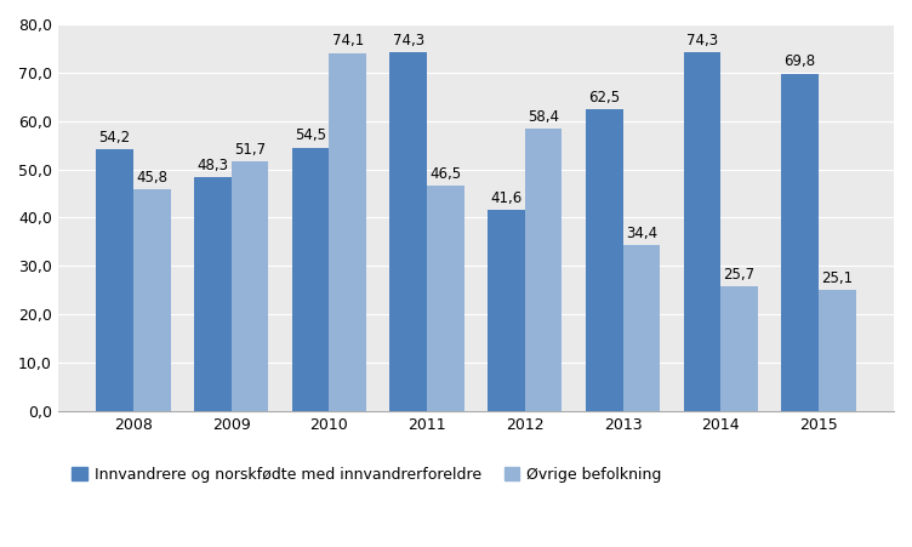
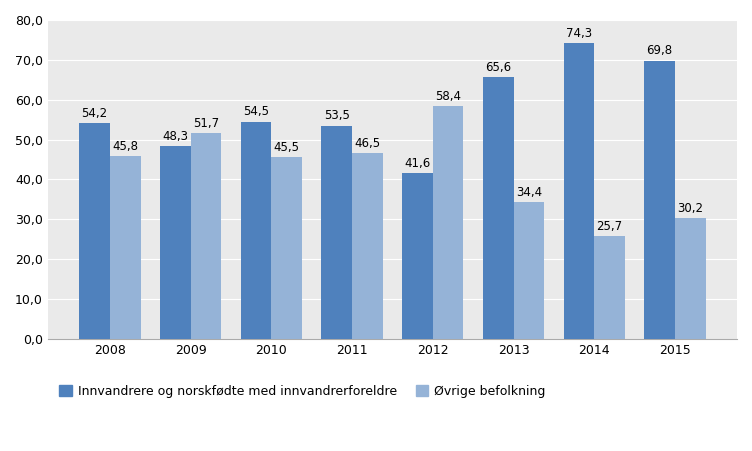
Øvrige befolkning/2010: 74,1 -> 45,5
Innvandrere og norskfødte med innvandrerforeldre/2011: 74,3 -> 53,5
Innvandrere og norskfødte med innvandrerforeldre/2013: 62,5 -> 65,6
Øvrige befolkning/2015: 25,1 -> 30,2
